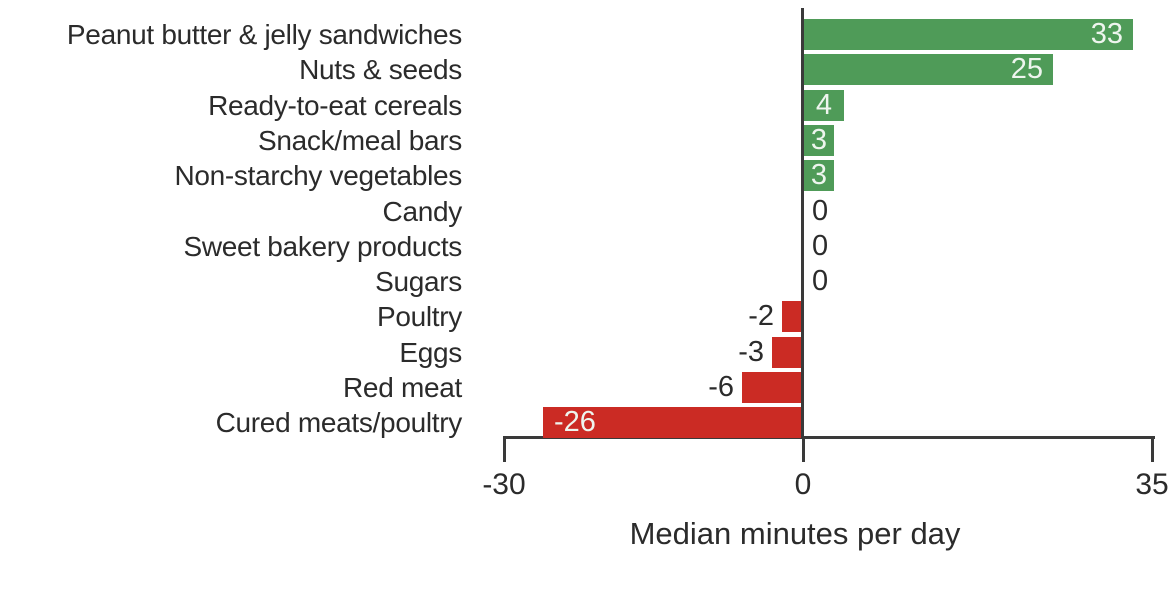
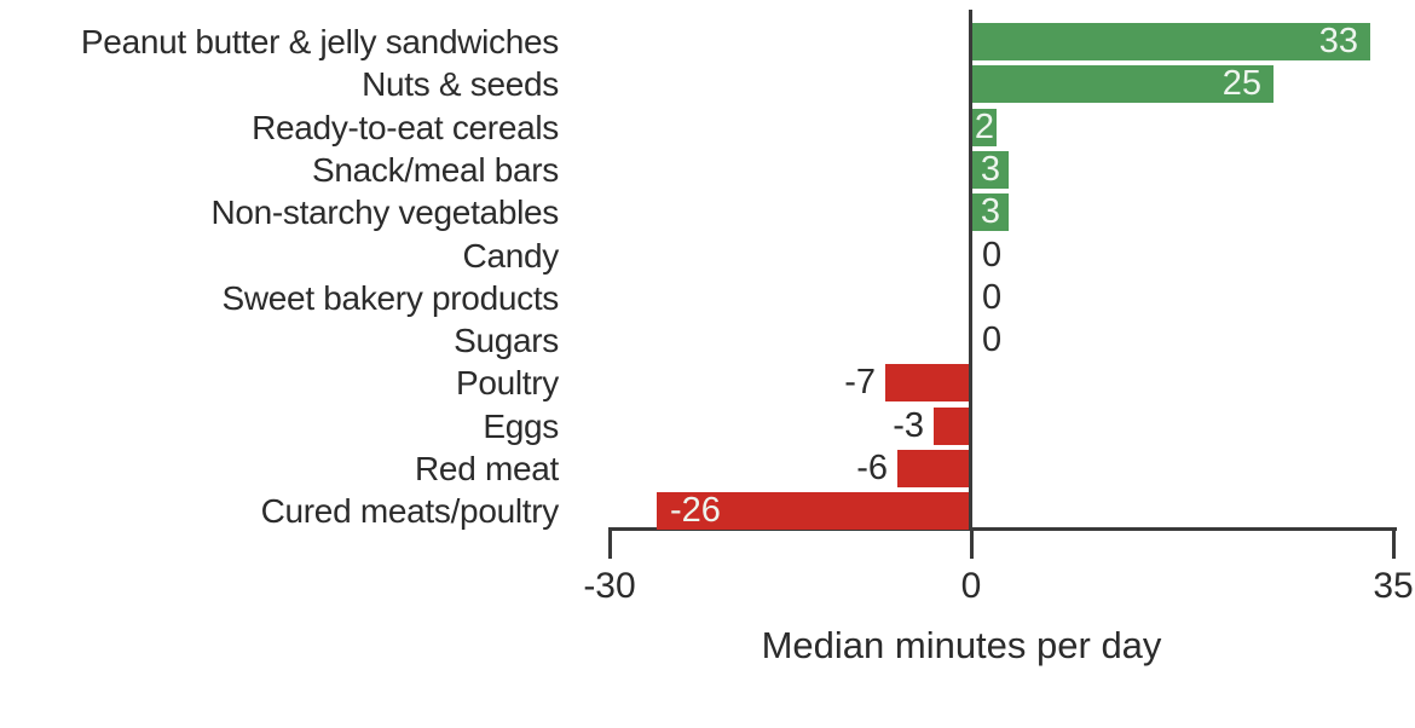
Ready-to-eat cereals: 4 -> 2
Poultry: -2 -> -7
